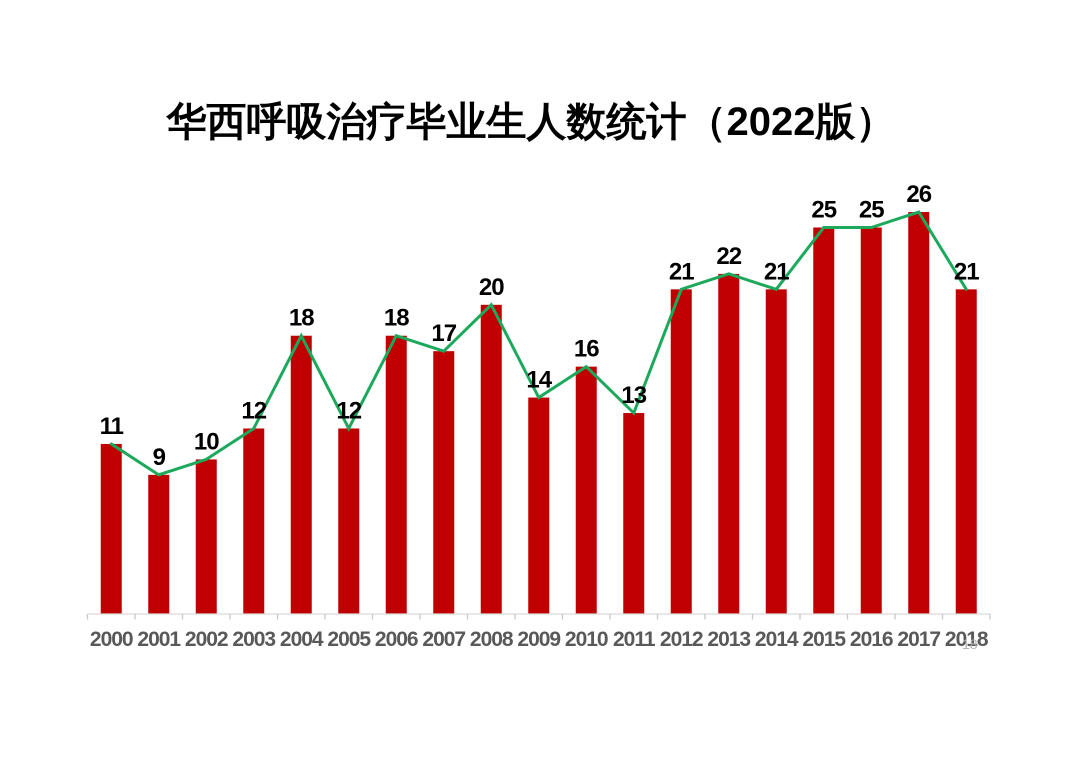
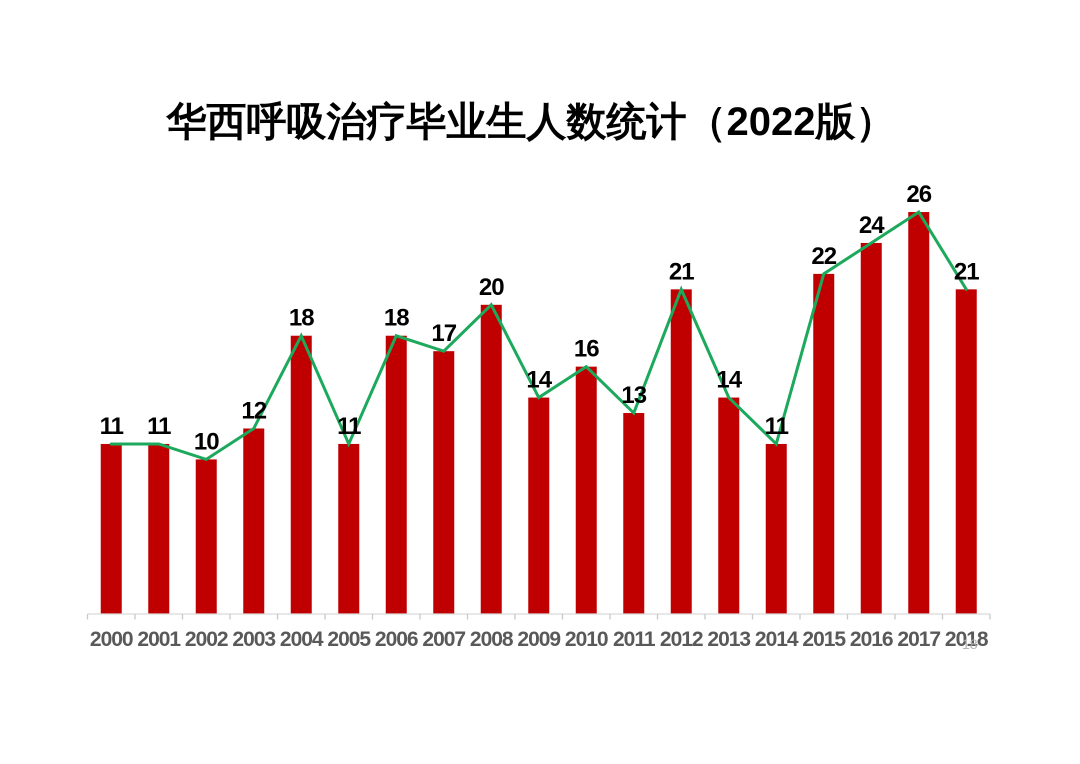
2001: 9 -> 11
2005: 12 -> 11
2013: 22 -> 14
2014: 21 -> 11
2015: 25 -> 22
2016: 25 -> 24
